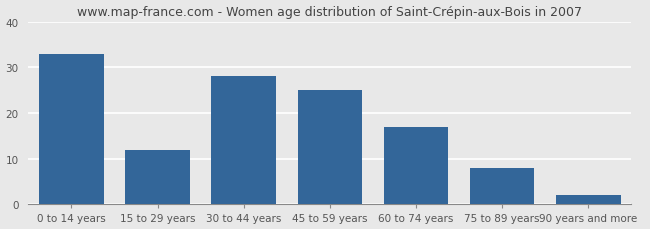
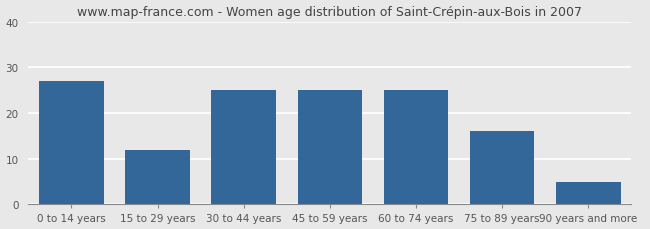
0 to 14 years: 33 -> 27
30 to 44 years: 28 -> 25
60 to 74 years: 17 -> 25
75 to 89 years: 8 -> 16
90 years and more: 2 -> 5
